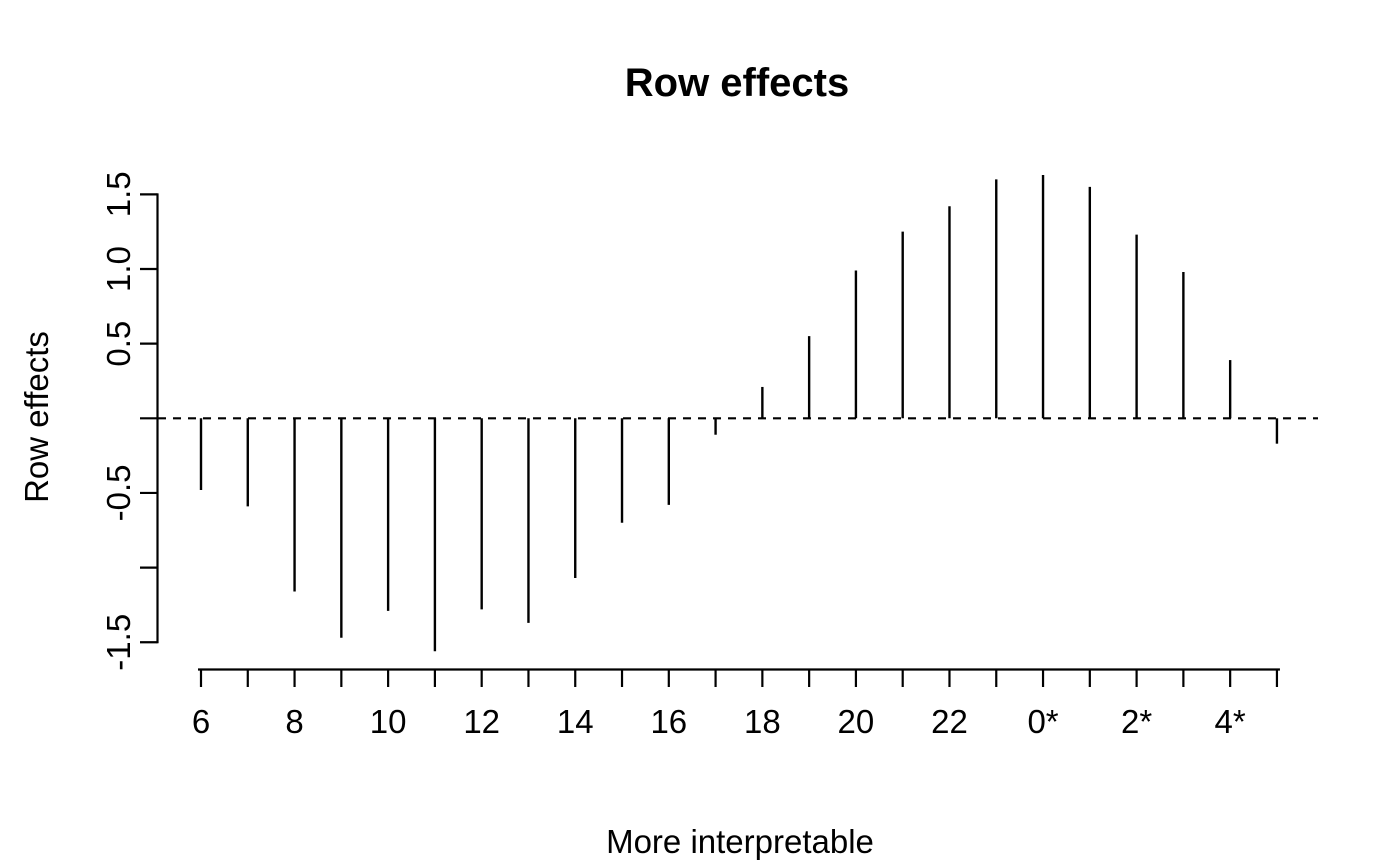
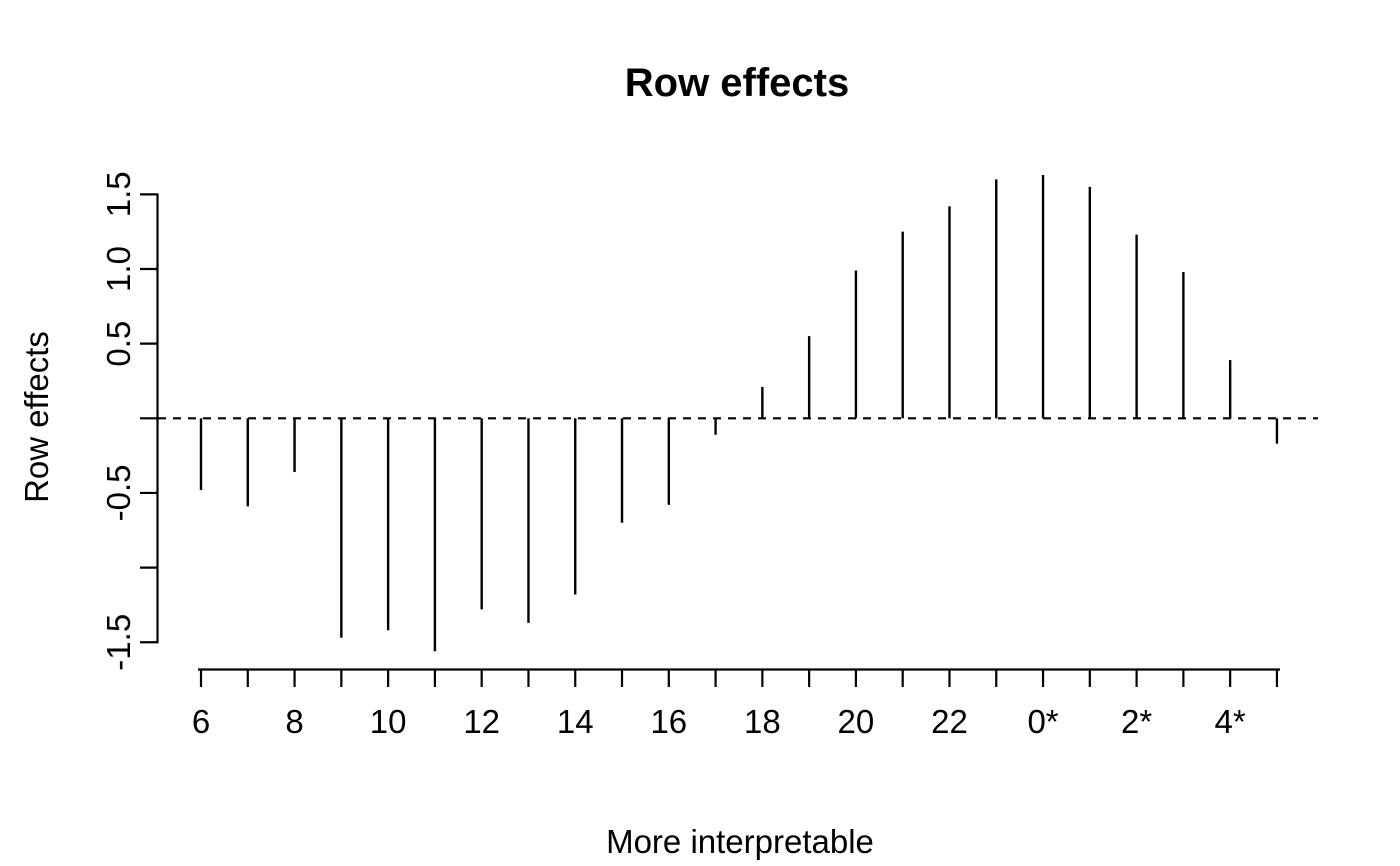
8: -1.16 -> -0.36
10: -1.29 -> -1.42
14: -1.07 -> -1.18
